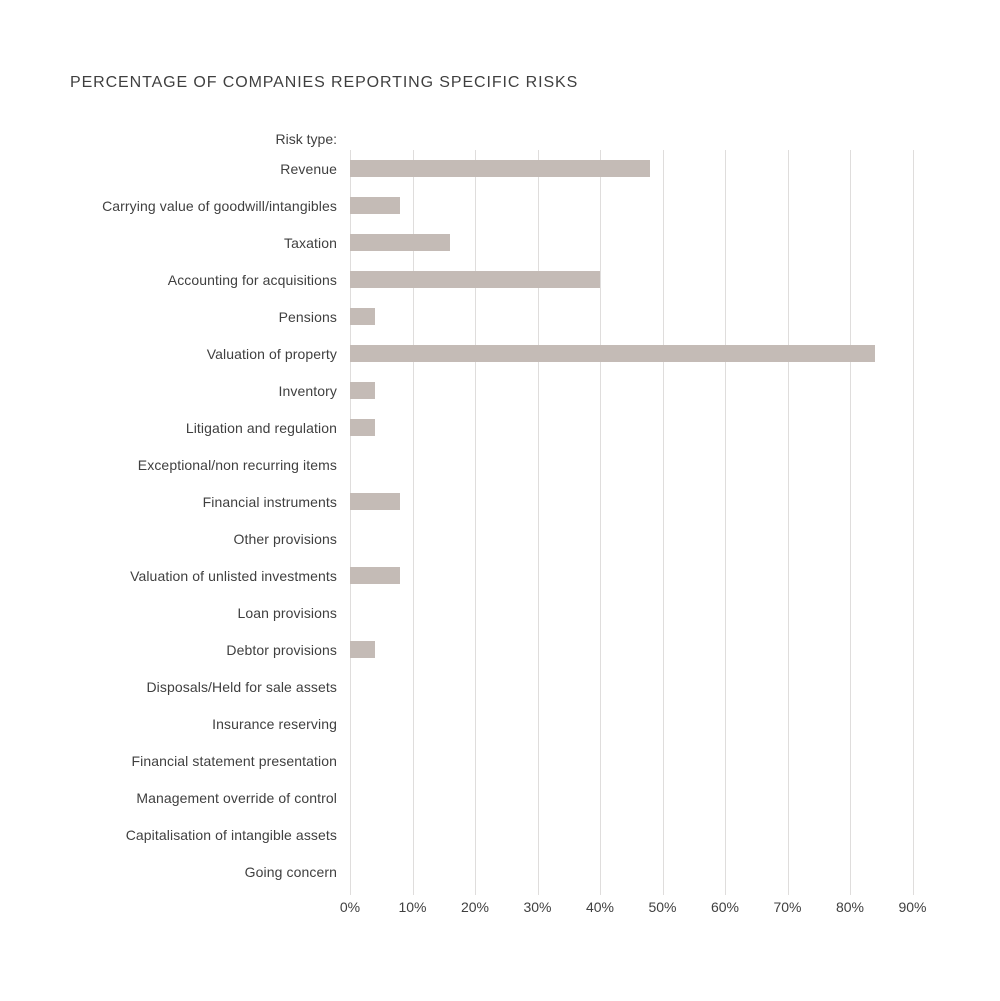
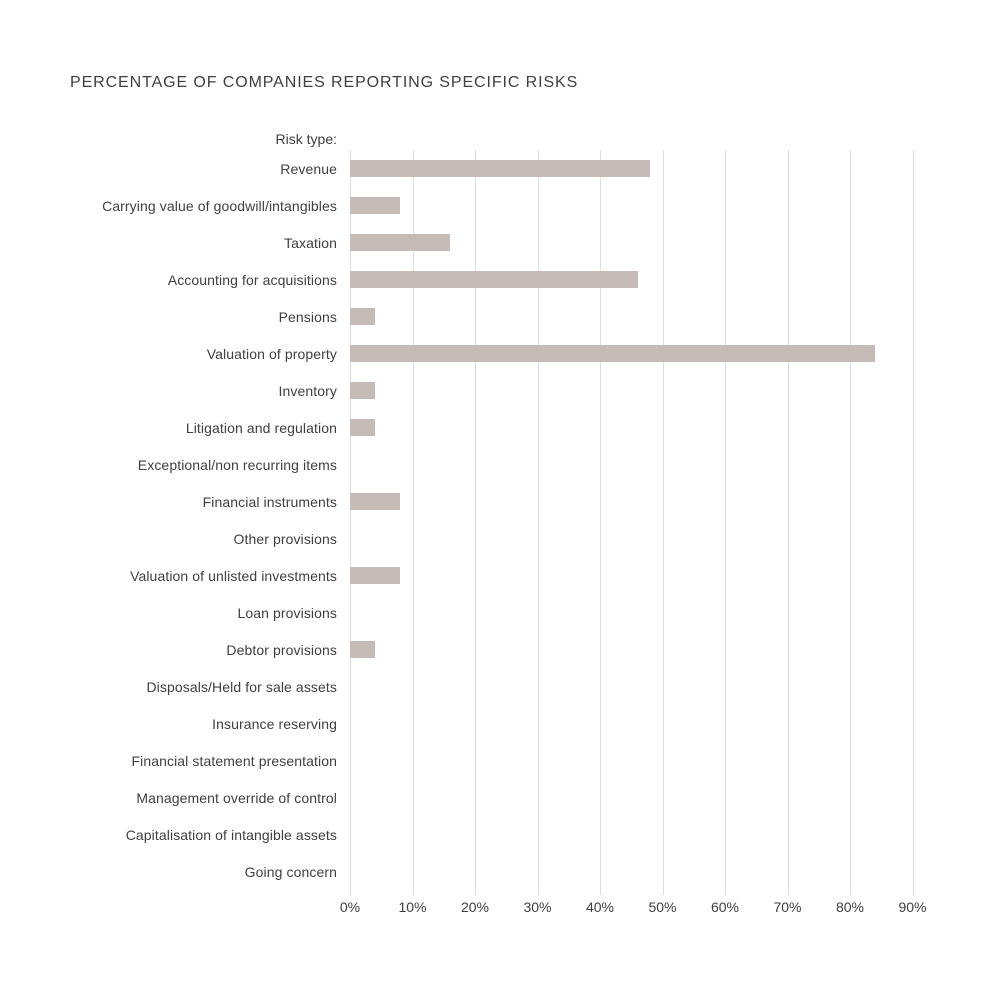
Accounting for acquisitions: 40% -> 46%
